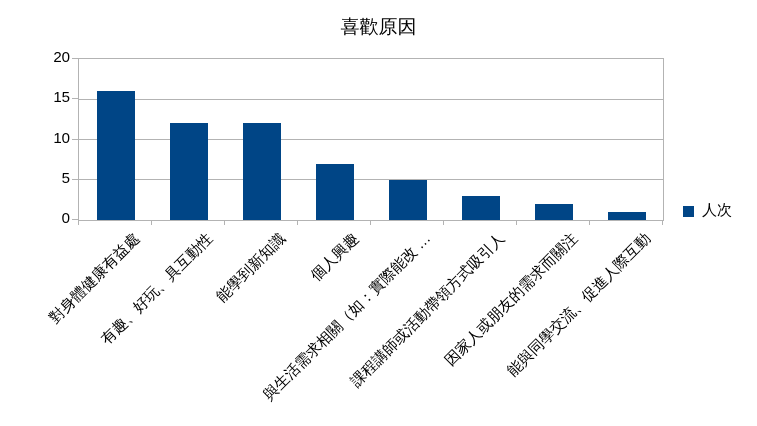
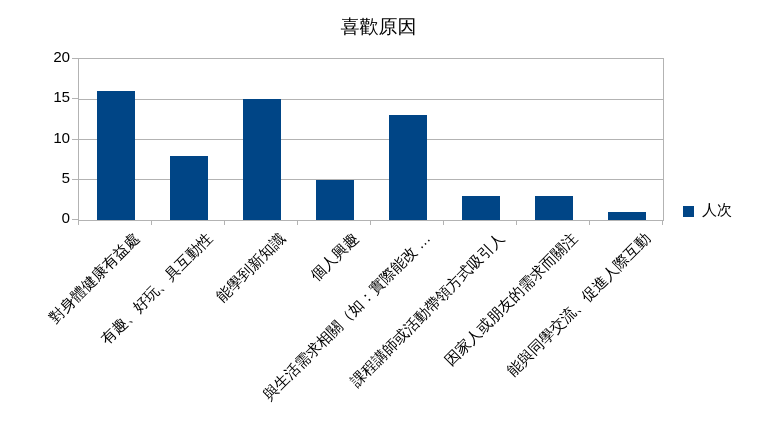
有趣、好玩、具互動性: 12 -> 8
能學到新知識: 12 -> 15
個人興趣: 7 -> 5
與生活需求相關（如：實際能改 …: 5 -> 13
因家人或朋友的需求而關注: 2 -> 3
